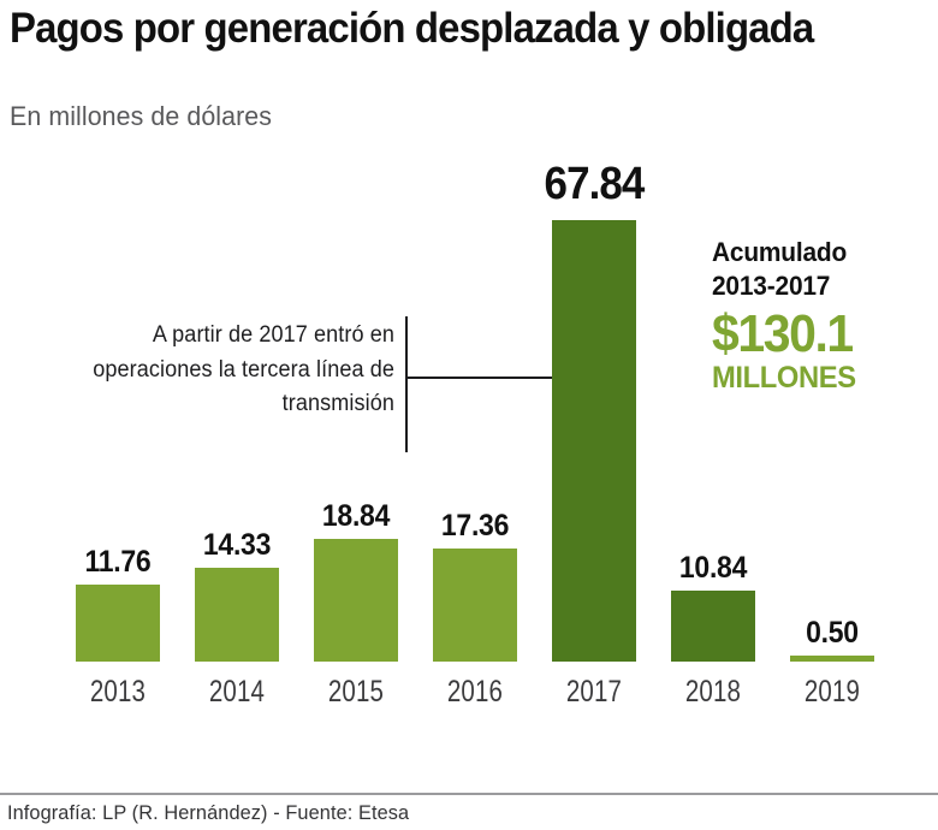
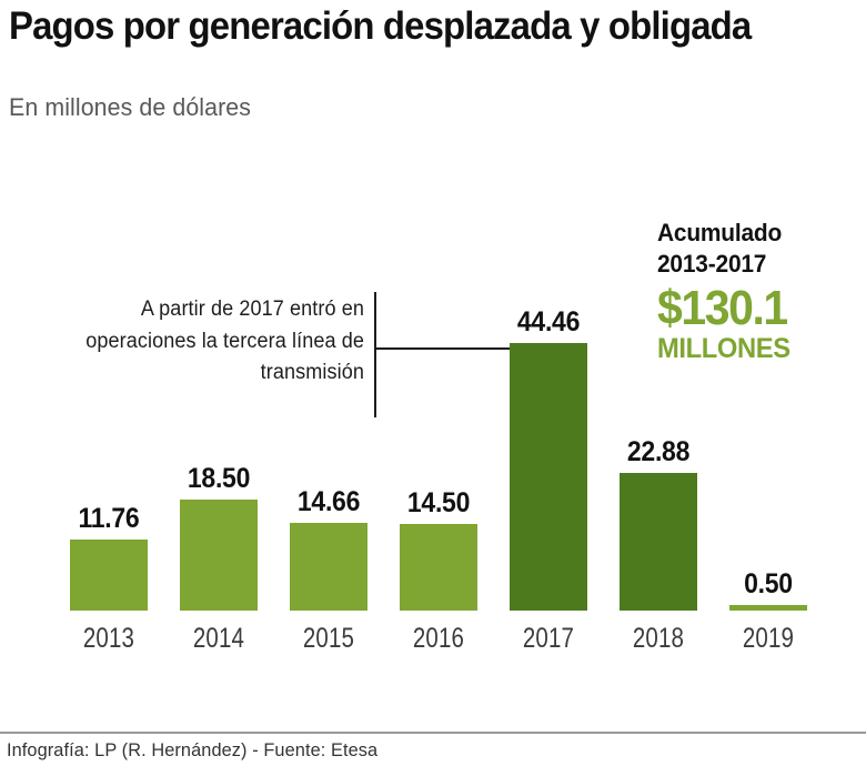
2014: 14.33 -> 18.50
2015: 18.84 -> 14.66
2016: 17.36 -> 14.50
2017: 67.84 -> 44.46
2018: 10.84 -> 22.88
